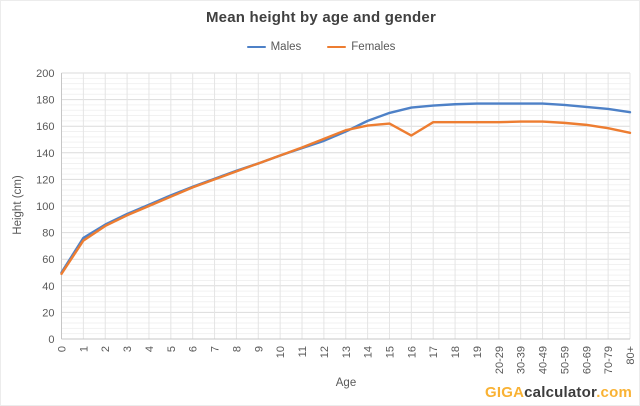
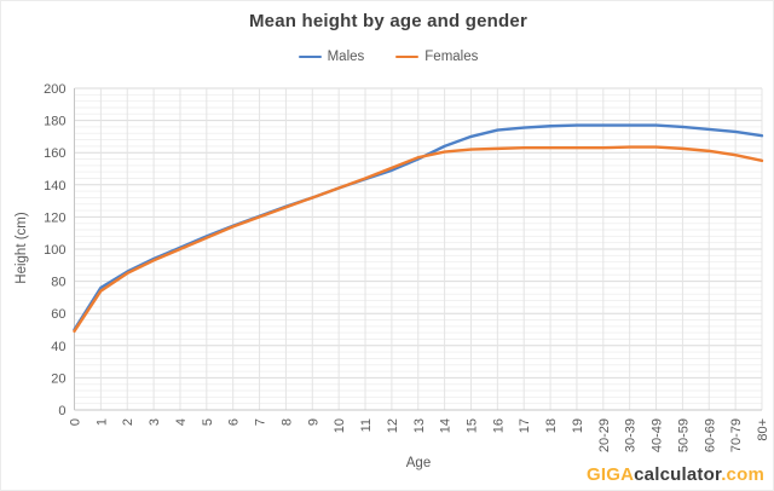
Females/16: 153 -> 162
